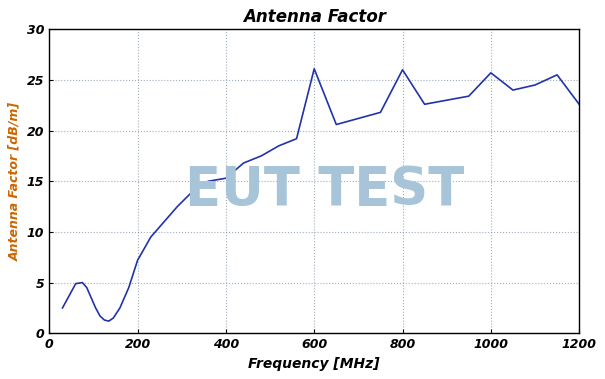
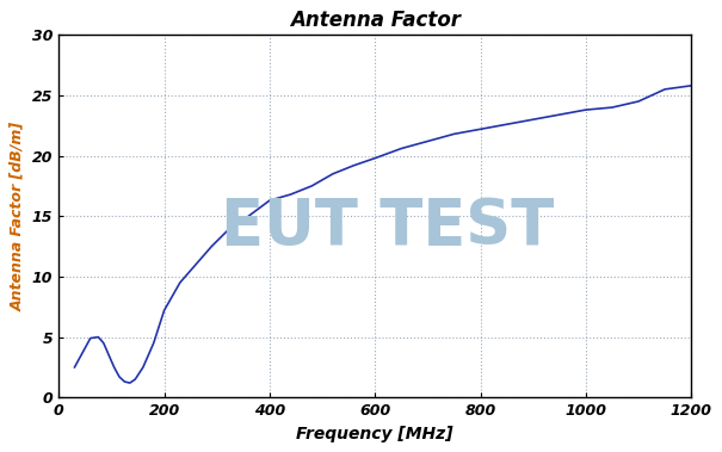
400: 15.3 -> 16.3
600: 26.1 -> 19.8
800: 26.0 -> 22.2
1000: 25.7 -> 23.8
1200: 22.6 -> 25.8
